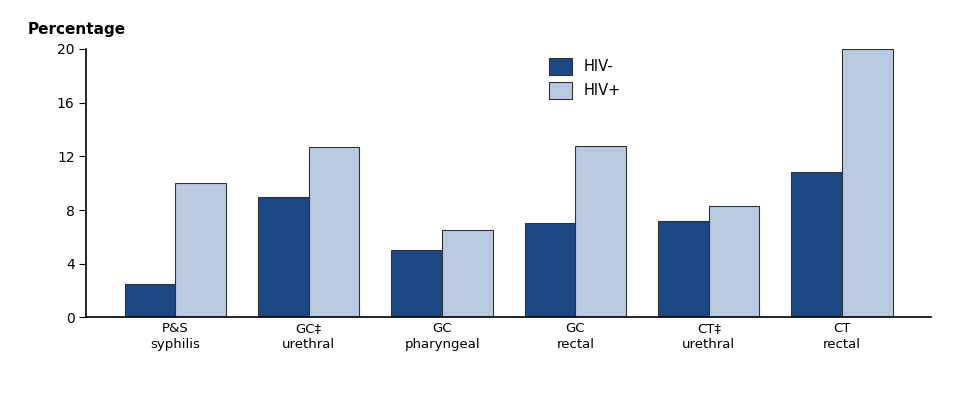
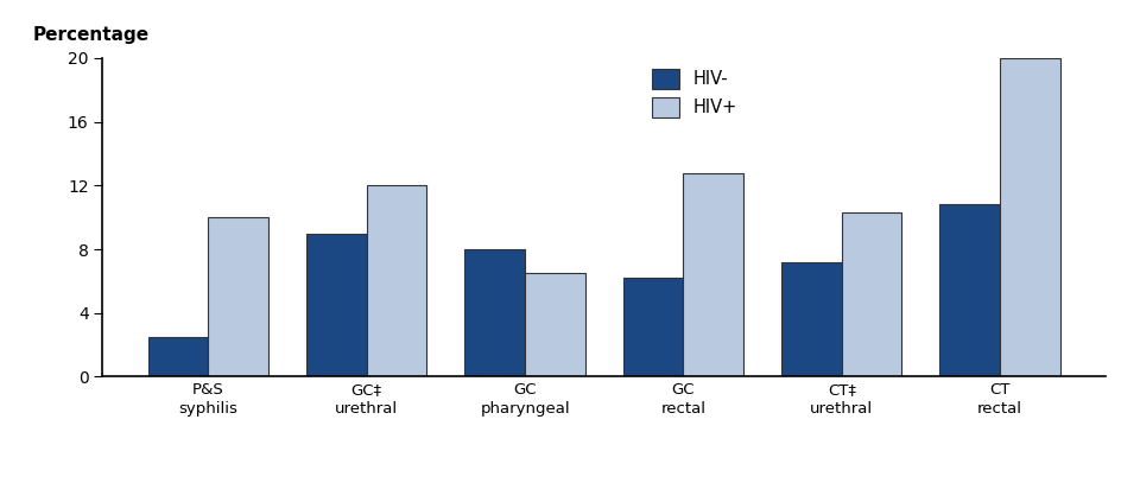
HIV+/GC‡ urethral: 12.7 -> 12.0
HIV-/GC pharyngeal: 5.0 -> 8.0
HIV-/GC rectal: 7.0 -> 6.2
HIV+/CT‡ urethral: 8.3 -> 10.3
